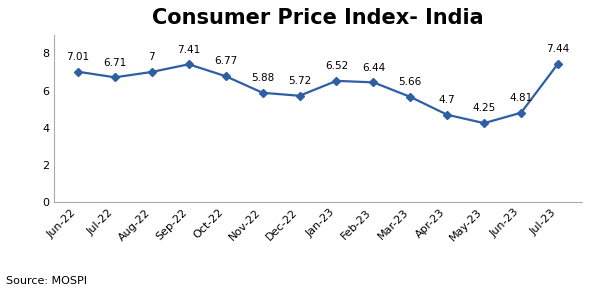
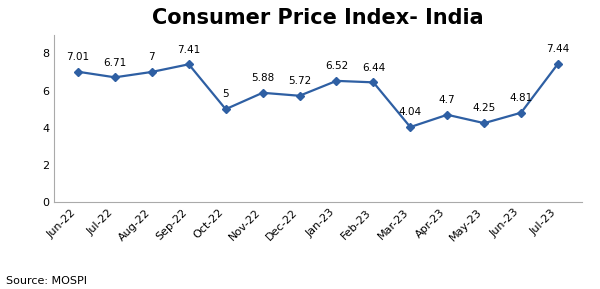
Oct-22: 6.77 -> 5
Mar-23: 5.66 -> 4.04
